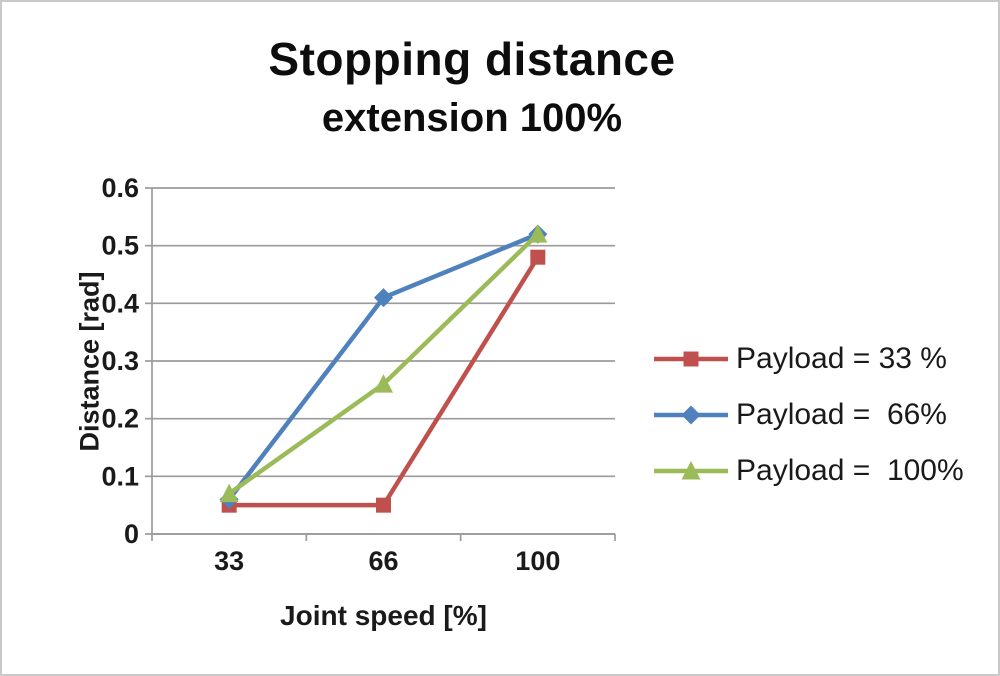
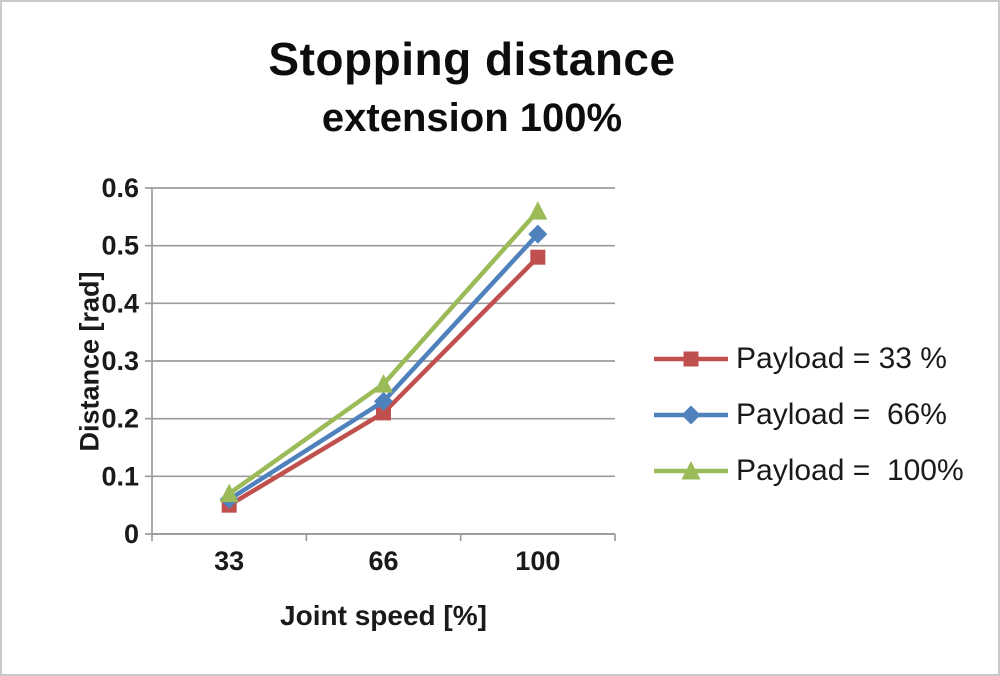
Payload = 33 %/66: 0.05 -> 0.21
Payload = 66%/66: 0.41 -> 0.23
Payload = 100%/100: 0.52 -> 0.56
